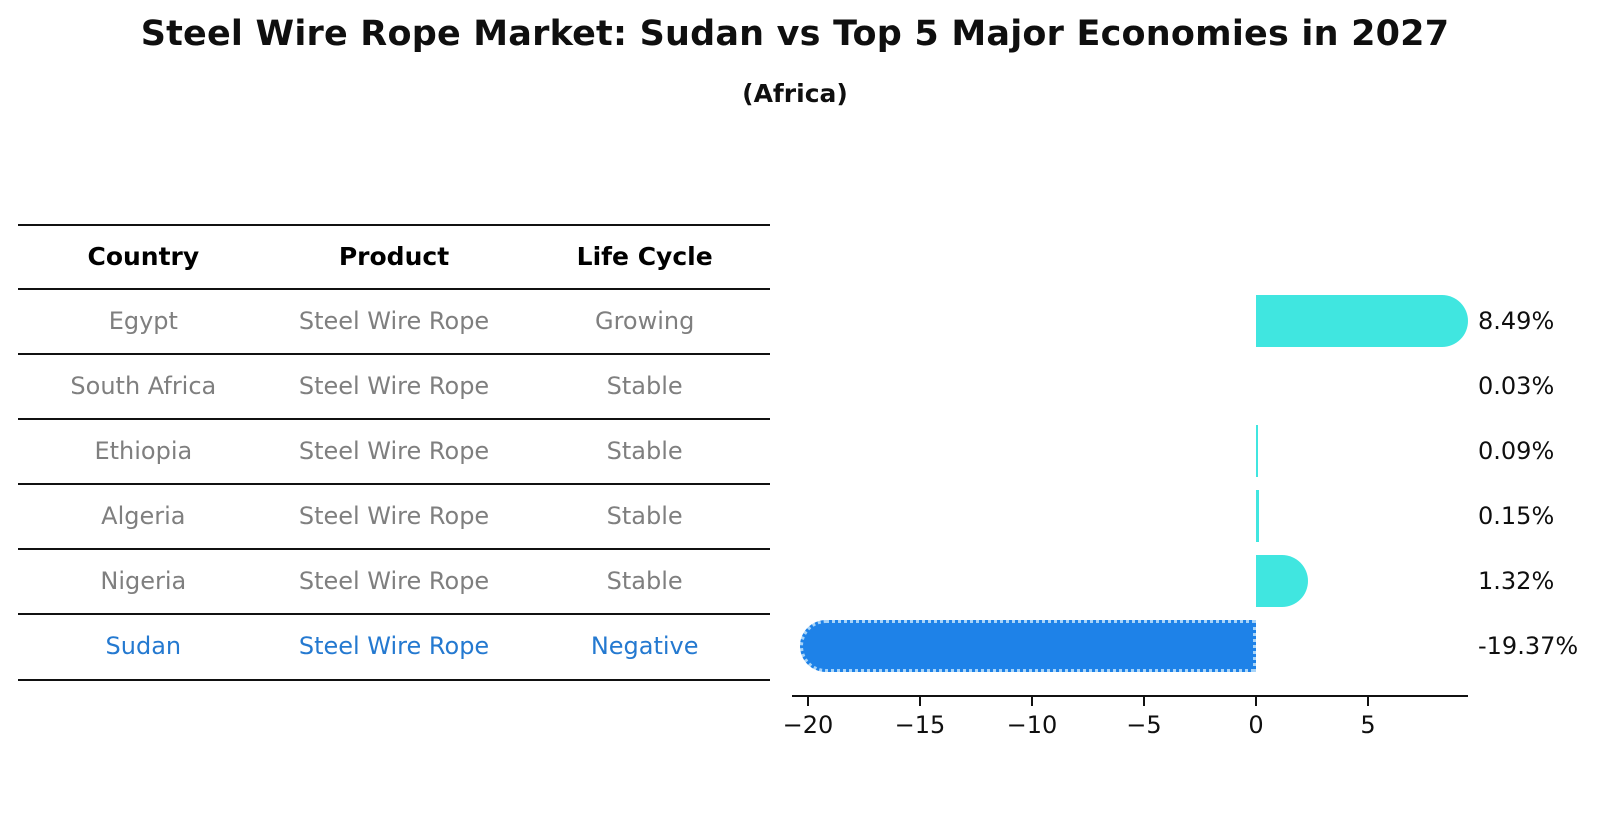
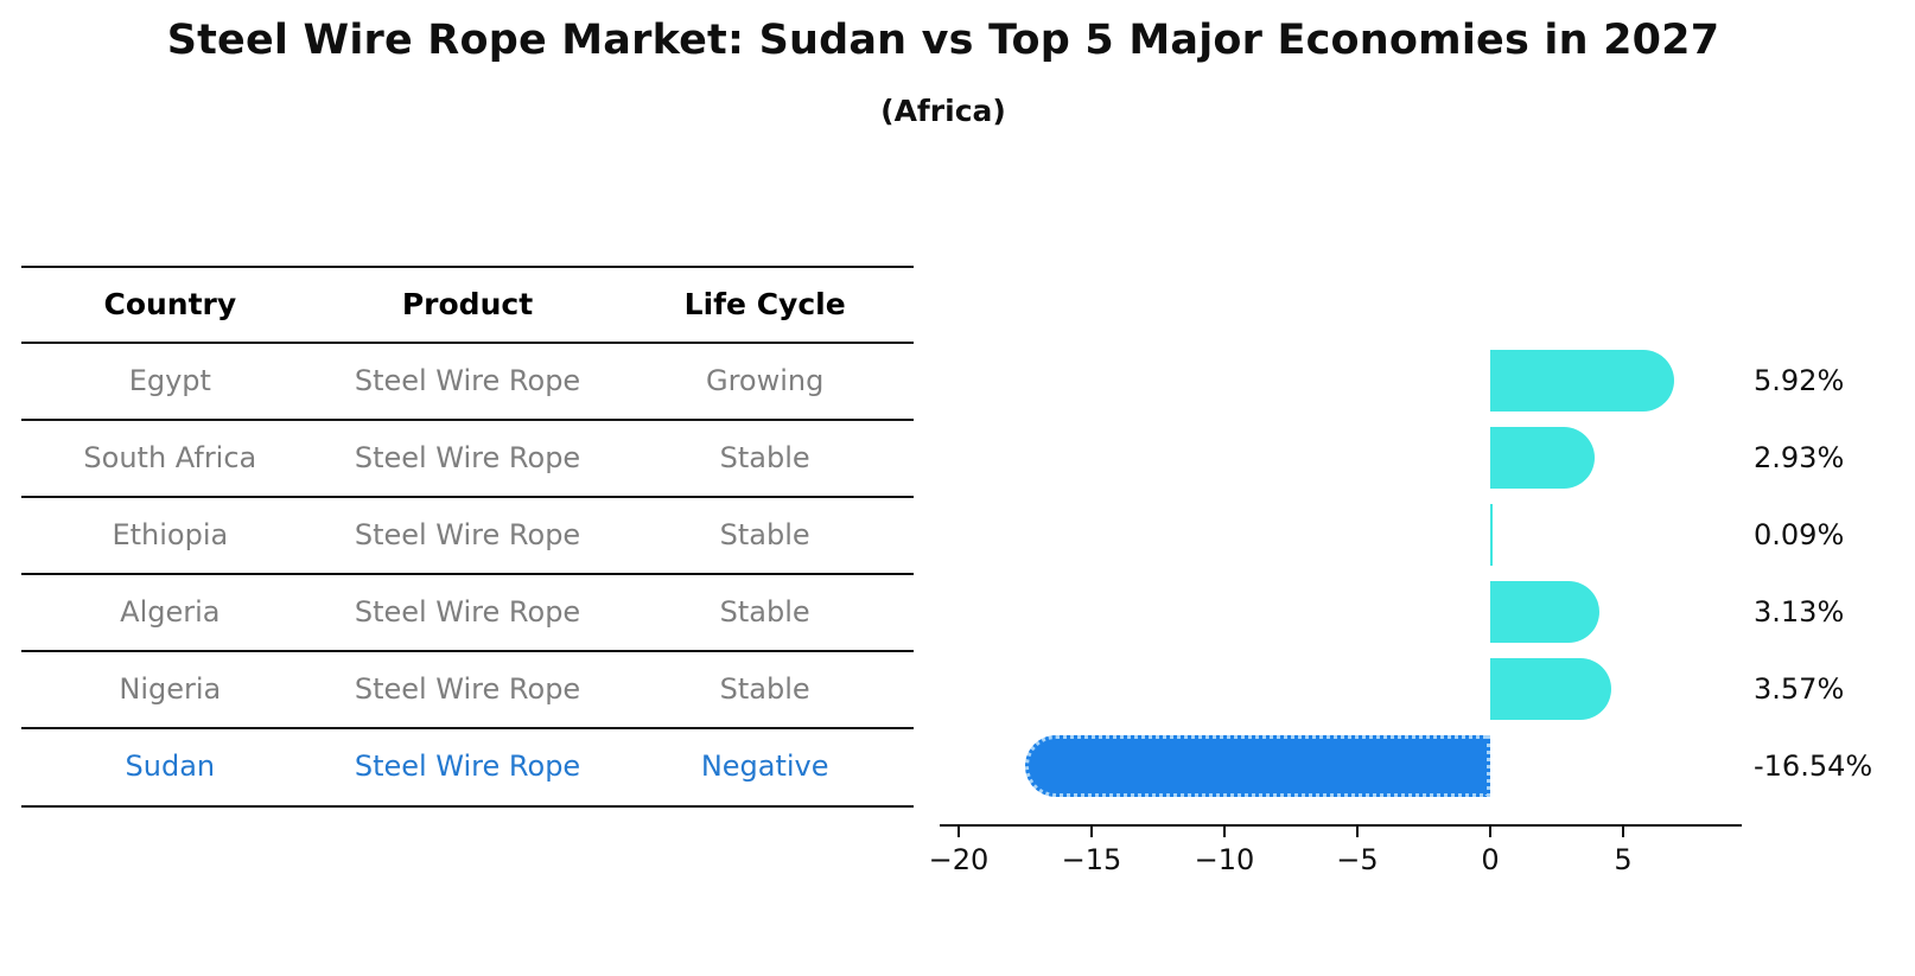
Egypt: 8.49% -> 5.92%
South Africa: 0.03% -> 2.93%
Algeria: 0.15% -> 3.13%
Nigeria: 1.32% -> 3.57%
Sudan: -19.37% -> -16.54%
